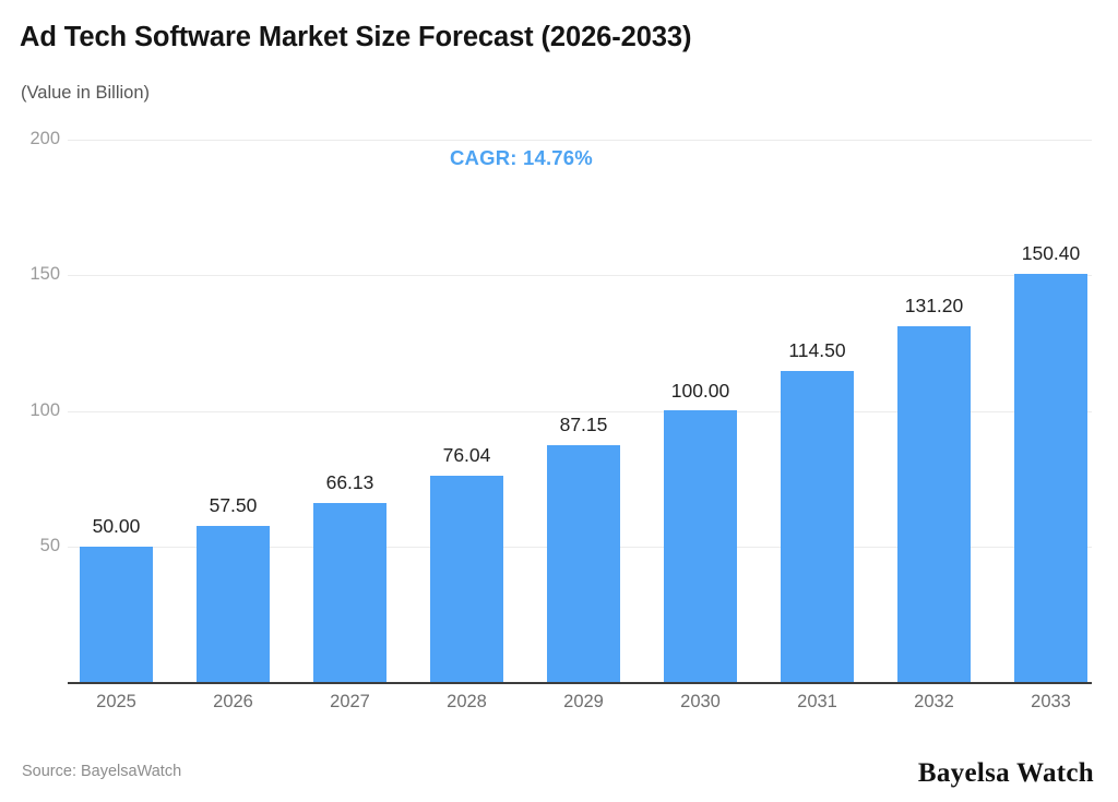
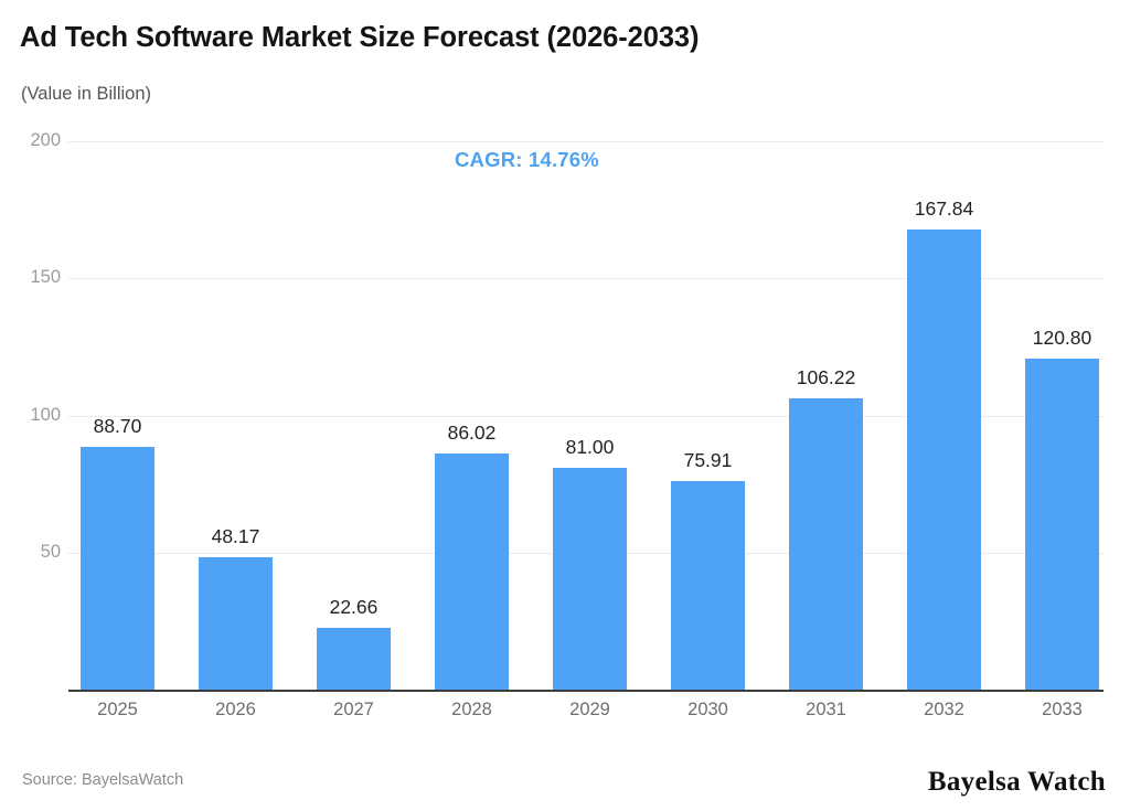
2025: 50.00 -> 88.70
2026: 57.50 -> 48.17
2027: 66.13 -> 22.66
2028: 76.04 -> 86.02
2029: 87.15 -> 81.00
2030: 100.00 -> 75.91
2031: 114.50 -> 106.22
2032: 131.20 -> 167.84
2033: 150.40 -> 120.80
